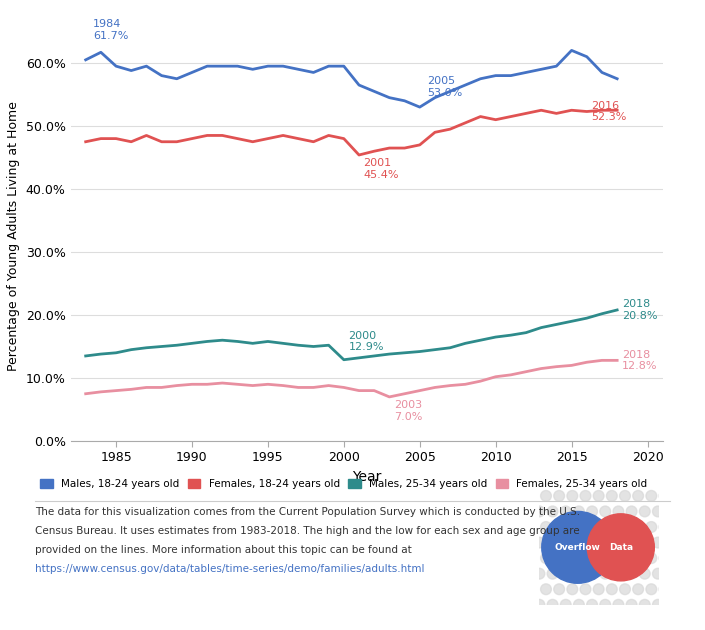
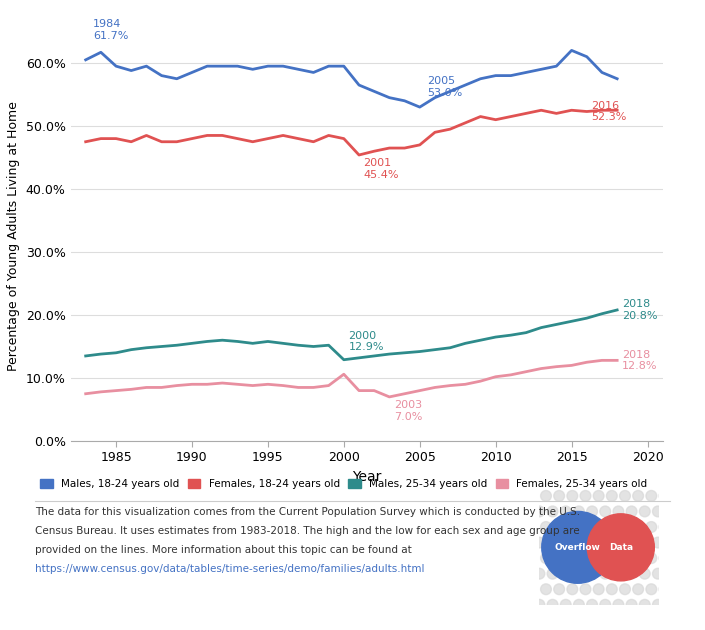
Females, 25-34 years old/2000: 8.5% -> 10.6%
